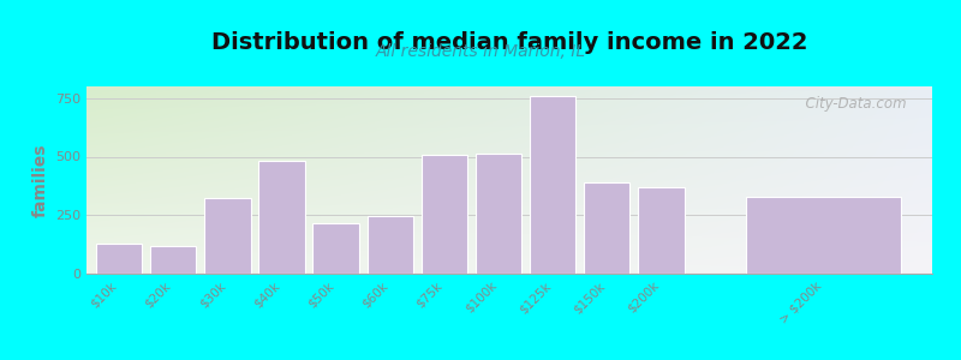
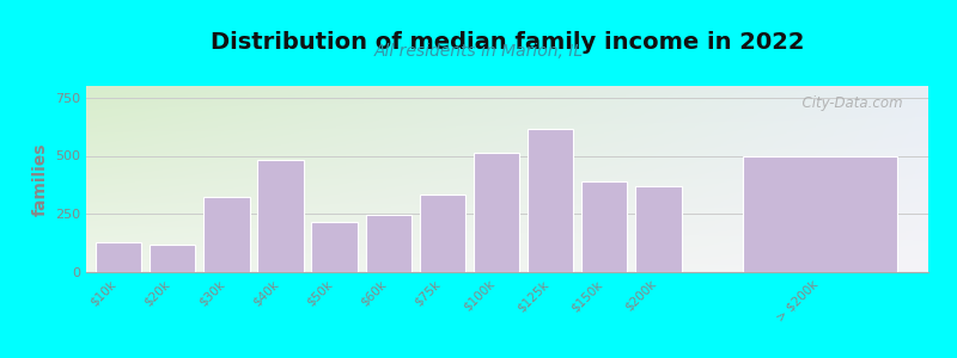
$75k: 510 -> 340
$125k: 760 -> 620
> $200k: 330 -> 500
